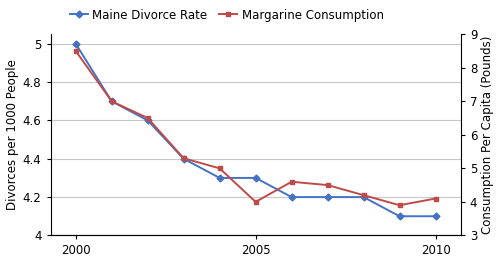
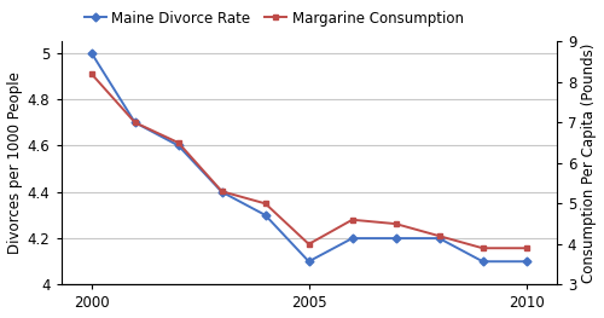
Margarine Consumption/2000: 8.5 -> 8.2
Maine Divorce Rate/2005: 4.3 -> 4.1
Margarine Consumption/2010: 4.1 -> 3.9
